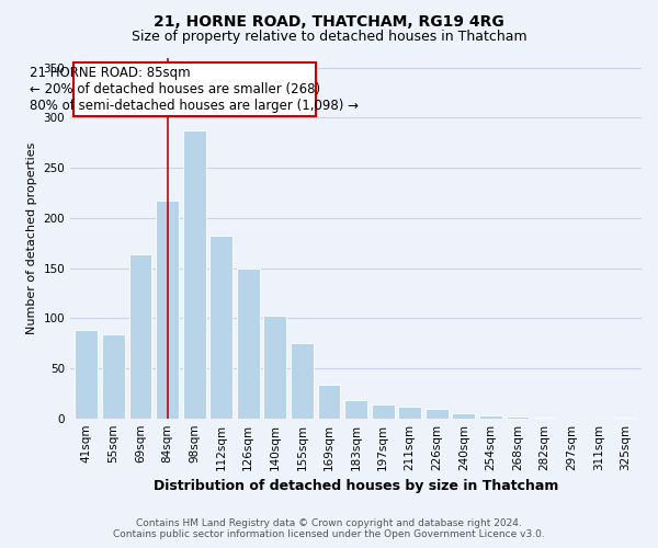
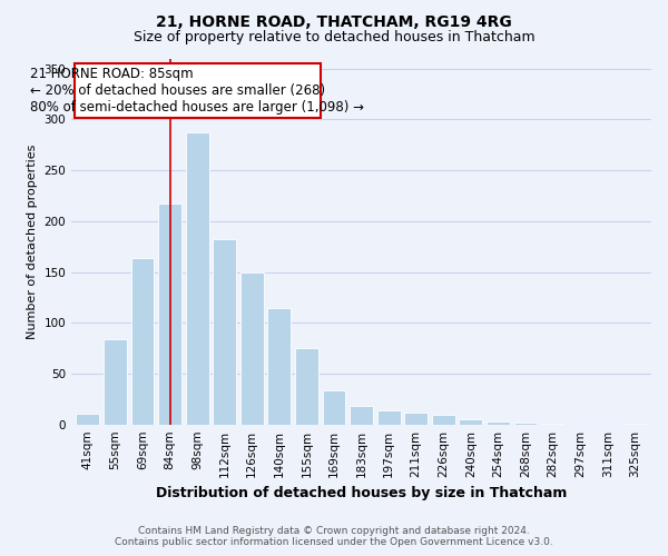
41sqm: 88 -> 11
140sqm: 102 -> 114
